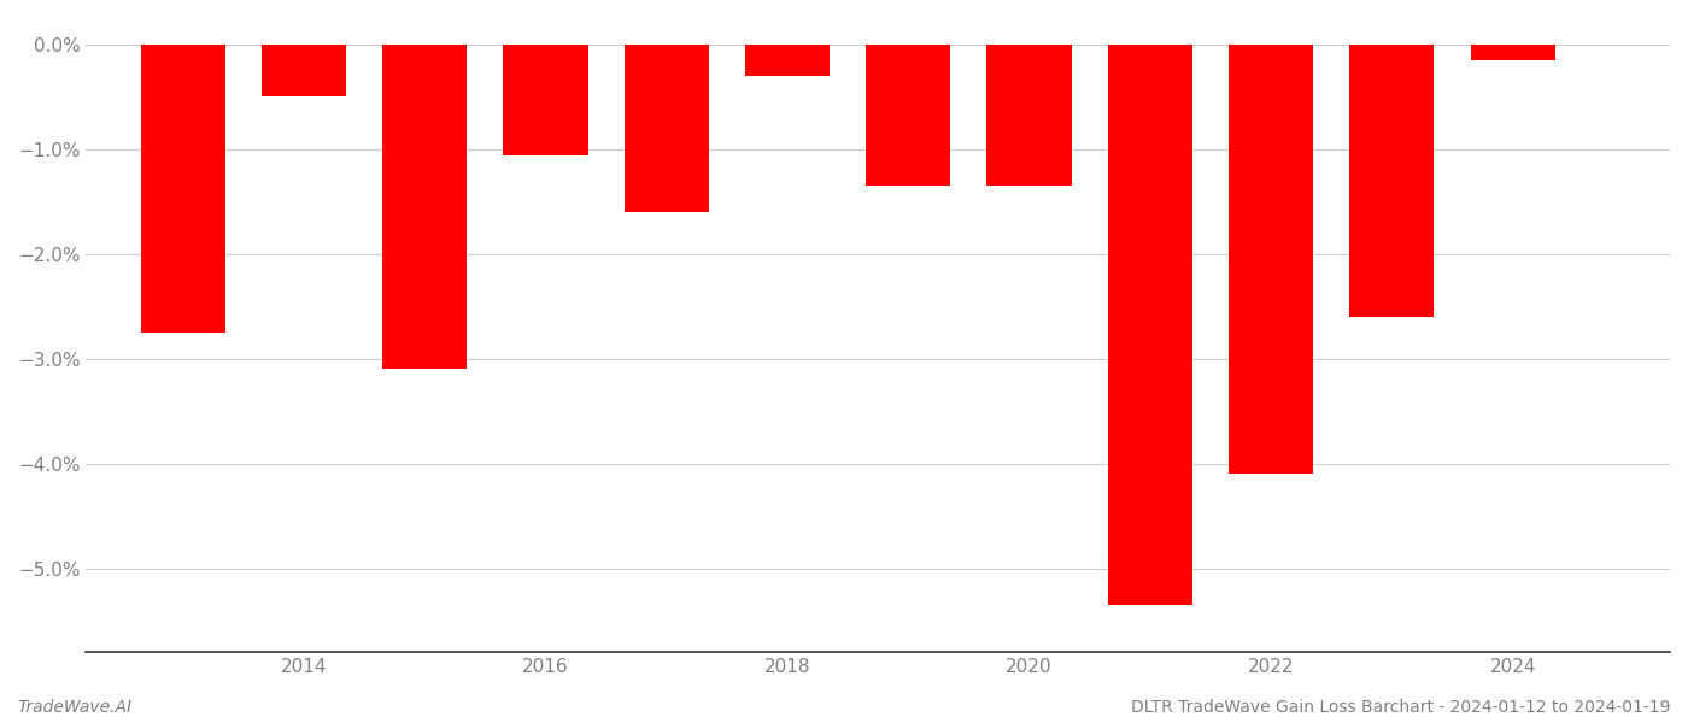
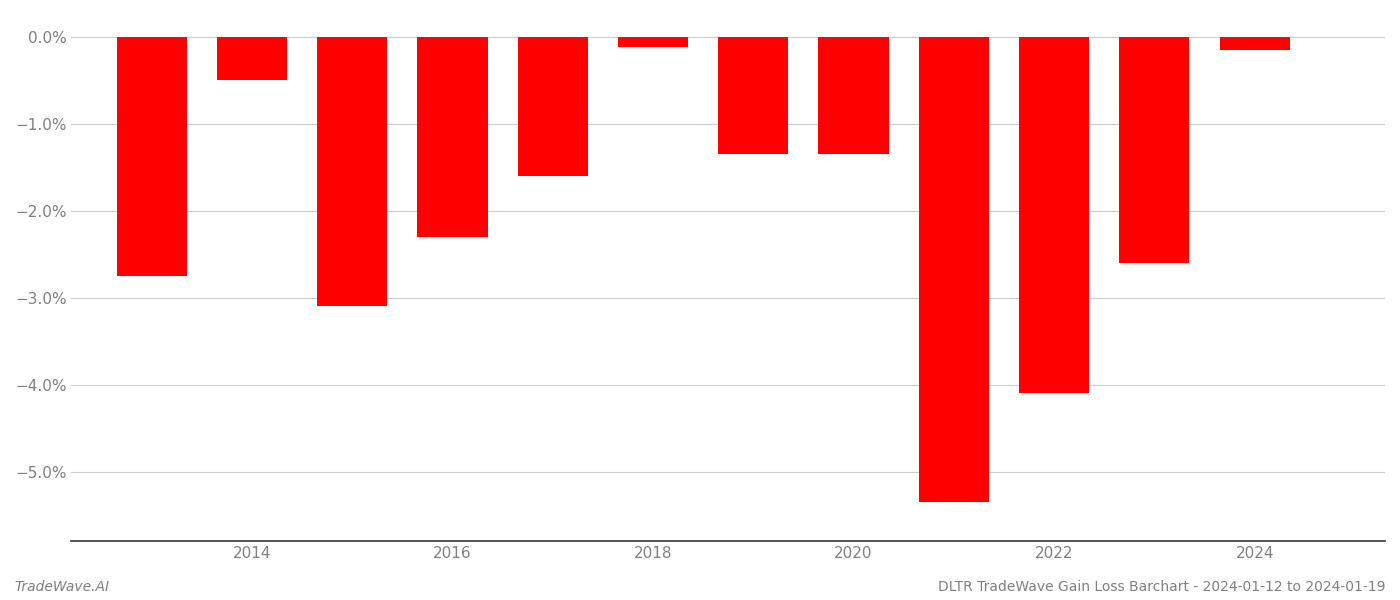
2016: -1.06% -> -2.30%
2018: -0.30% -> -0.12%
